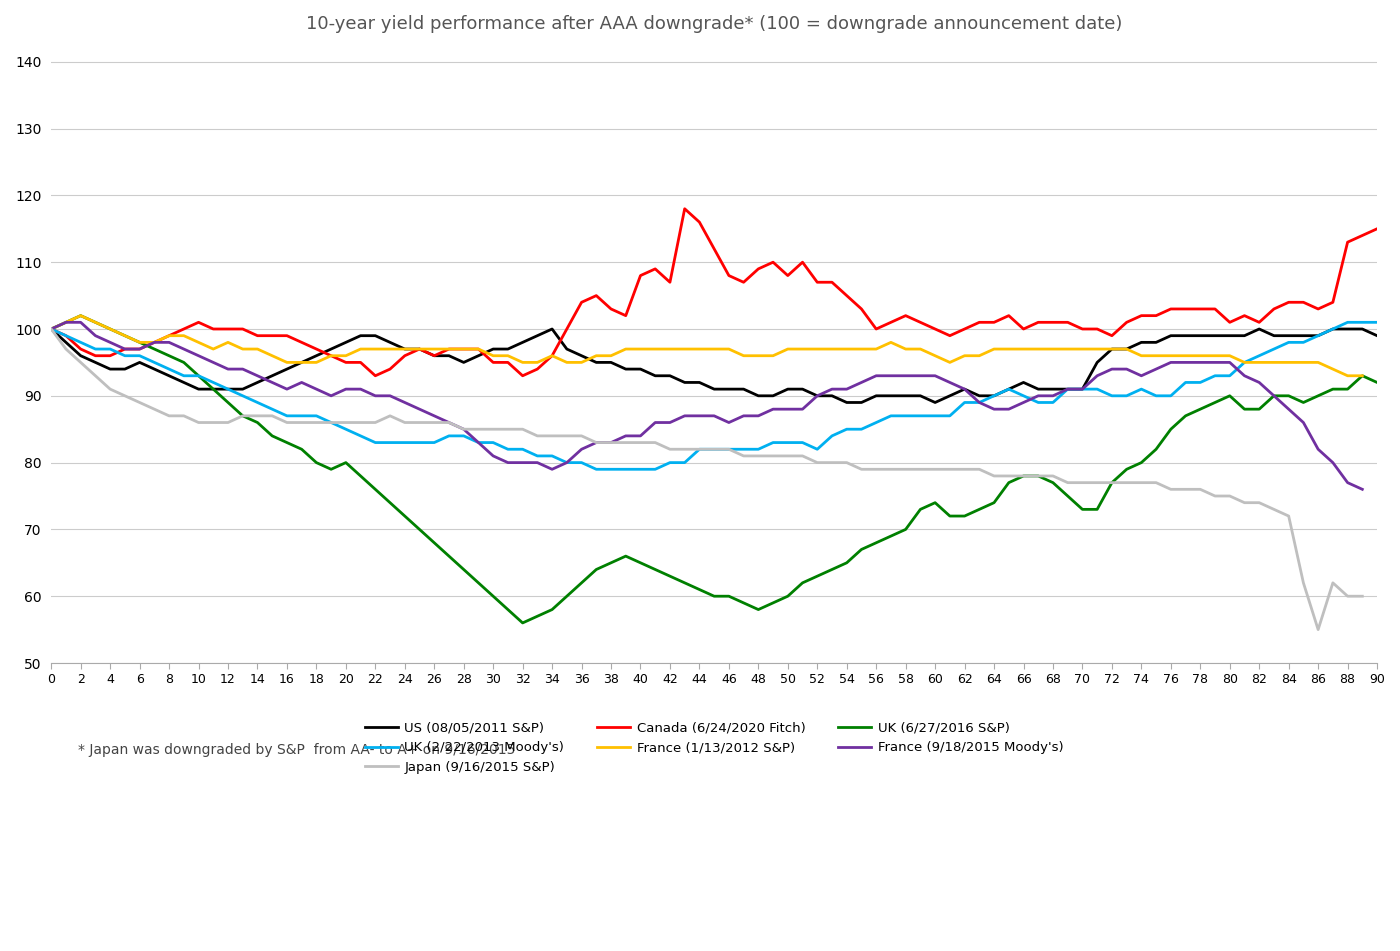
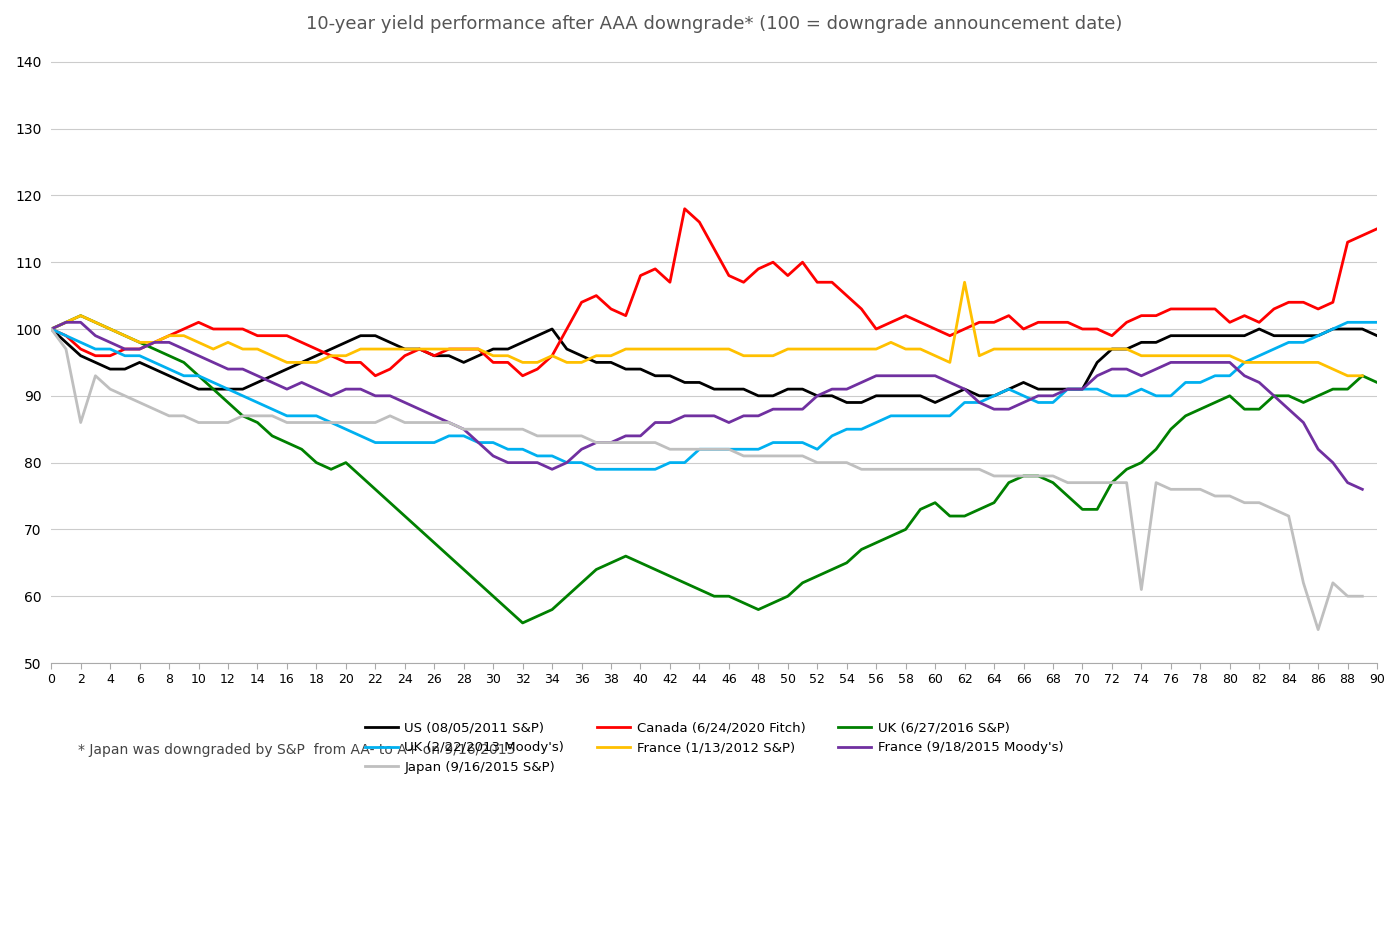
Japan (9/16/2015 S&P)/2: 95 -> 86
France (1/13/2012 S&P)/62: 96 -> 107
Japan (9/16/2015 S&P)/74: 77 -> 61
